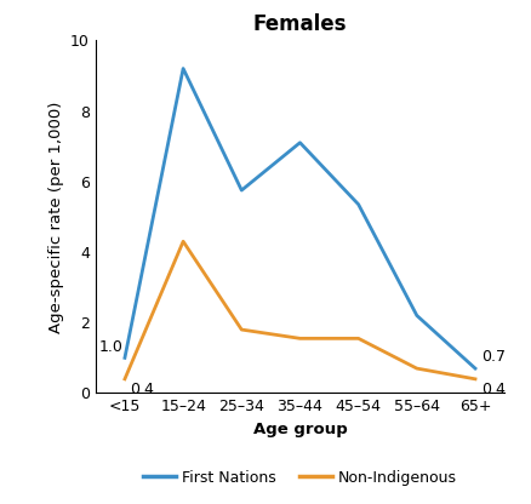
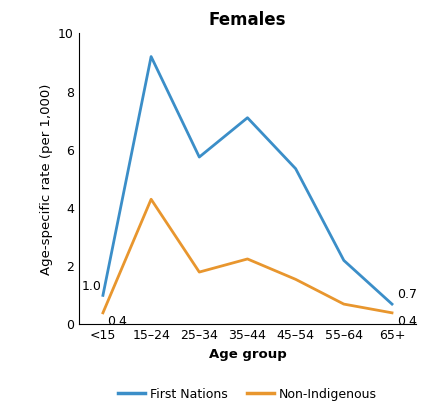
Non-Indigenous/35–44: 1.55 -> 2.25
